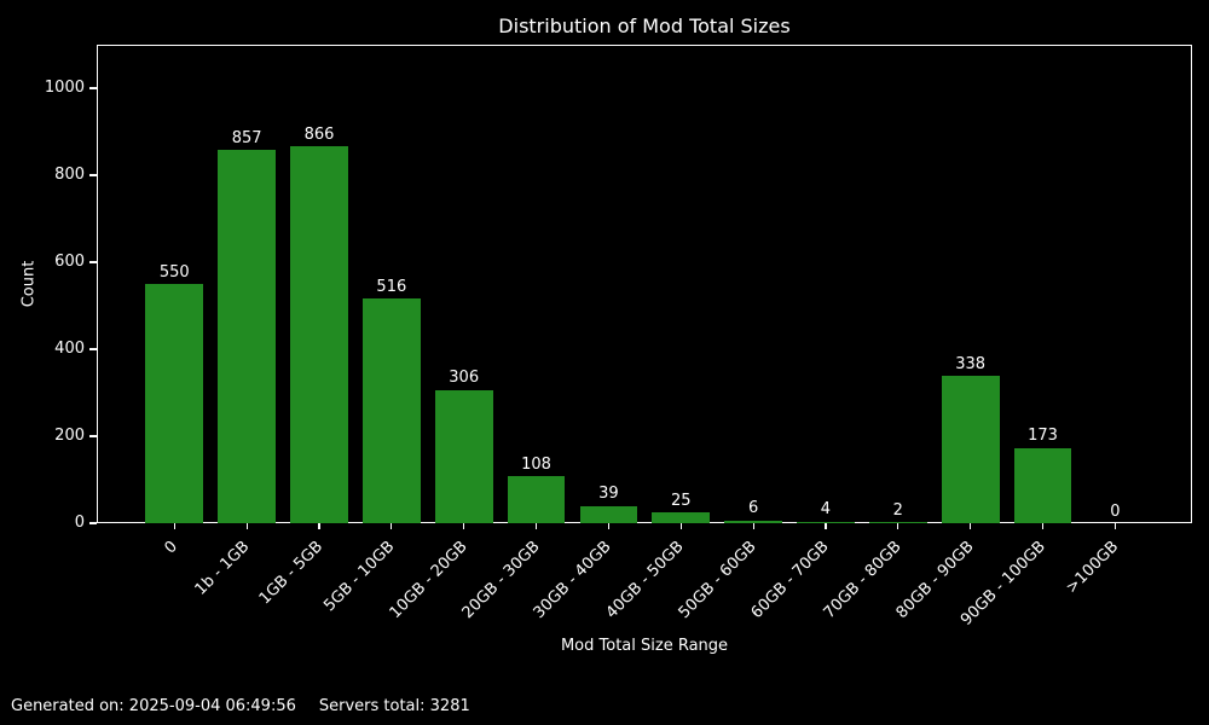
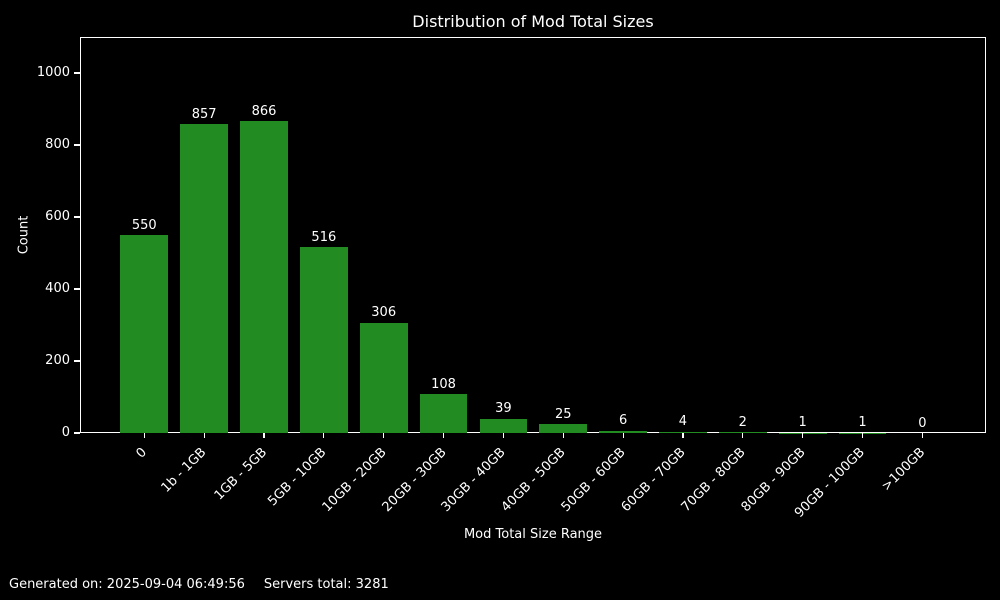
80GB - 90GB: 338 -> 1
90GB - 100GB: 173 -> 1
